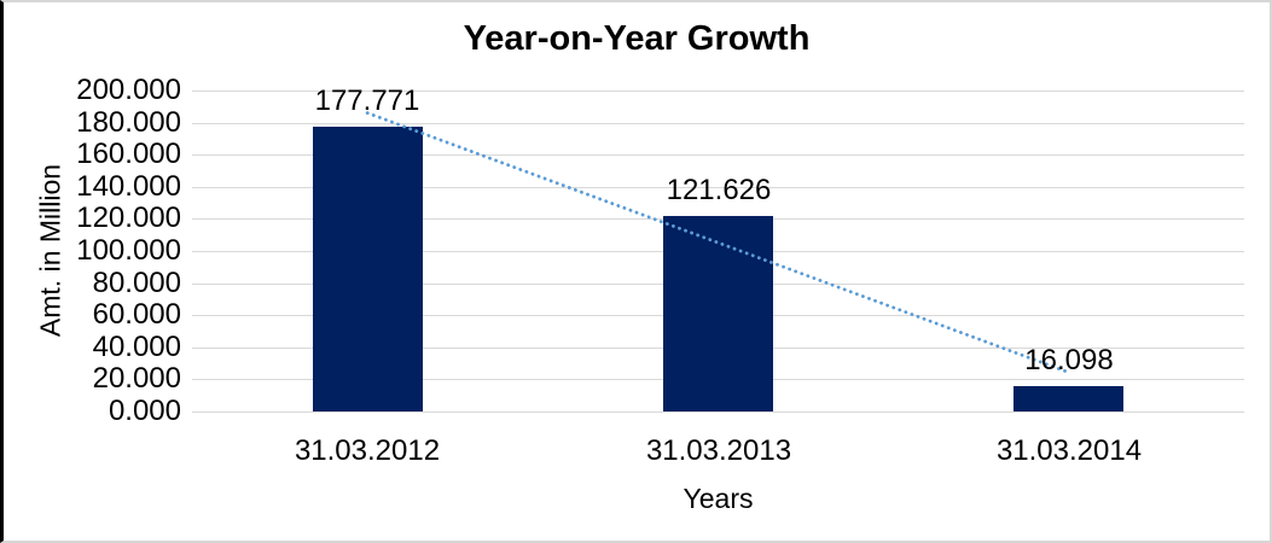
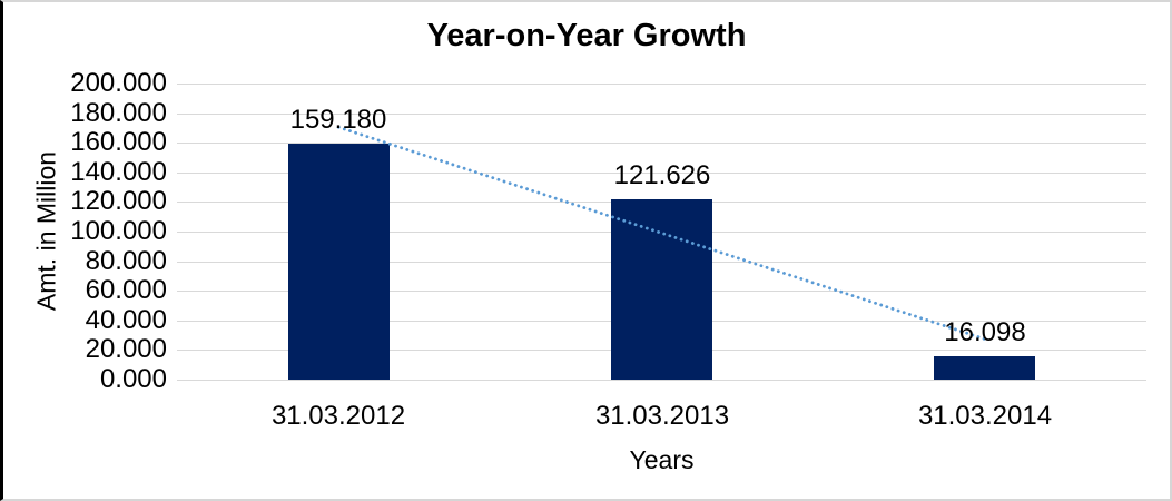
31.03.2012: 177.771 -> 159.180
